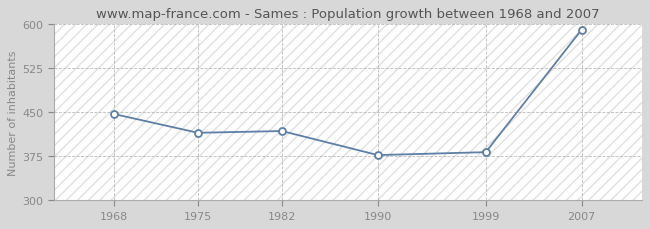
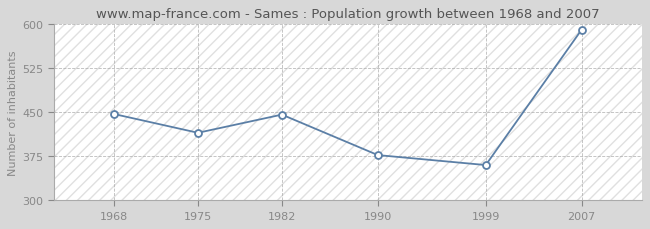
1982: 418 -> 446
1999: 382 -> 360
